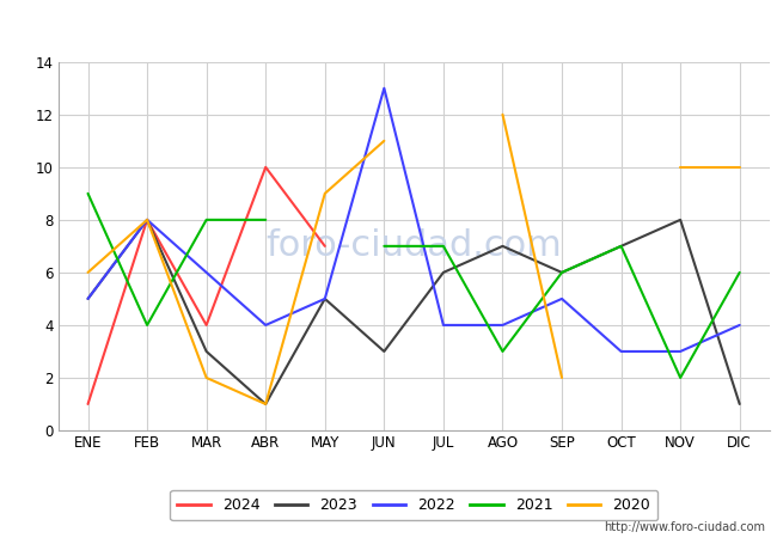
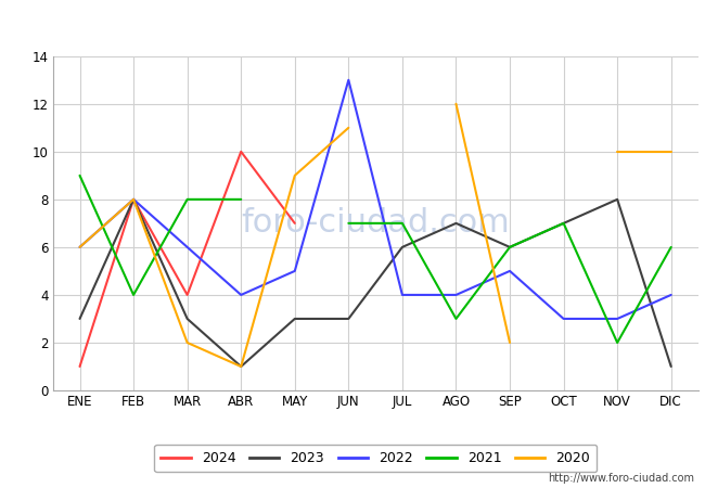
2023/ENE: 5 -> 3
2022/ENE: 5 -> 6
2023/MAY: 5 -> 3
